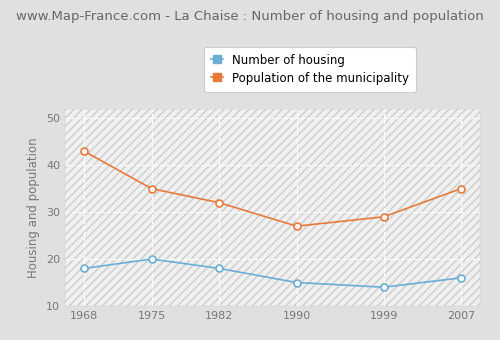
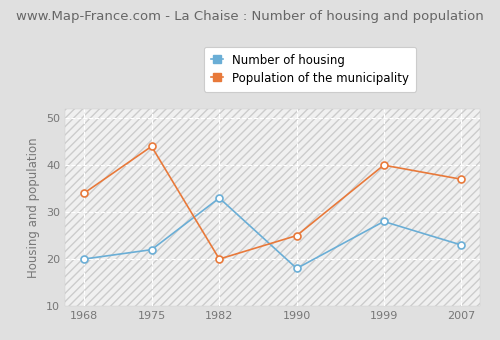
Number of housing/1968: 18 -> 20
Population of the municipality/1968: 43 -> 34
Number of housing/1975: 20 -> 22
Population of the municipality/1975: 35 -> 44
Number of housing/1982: 18 -> 33
Population of the municipality/1982: 32 -> 20
Number of housing/1990: 15 -> 18
Population of the municipality/1990: 27 -> 25
Number of housing/1999: 14 -> 28
Population of the municipality/1999: 29 -> 40
Number of housing/2007: 16 -> 23
Population of the municipality/2007: 35 -> 37
